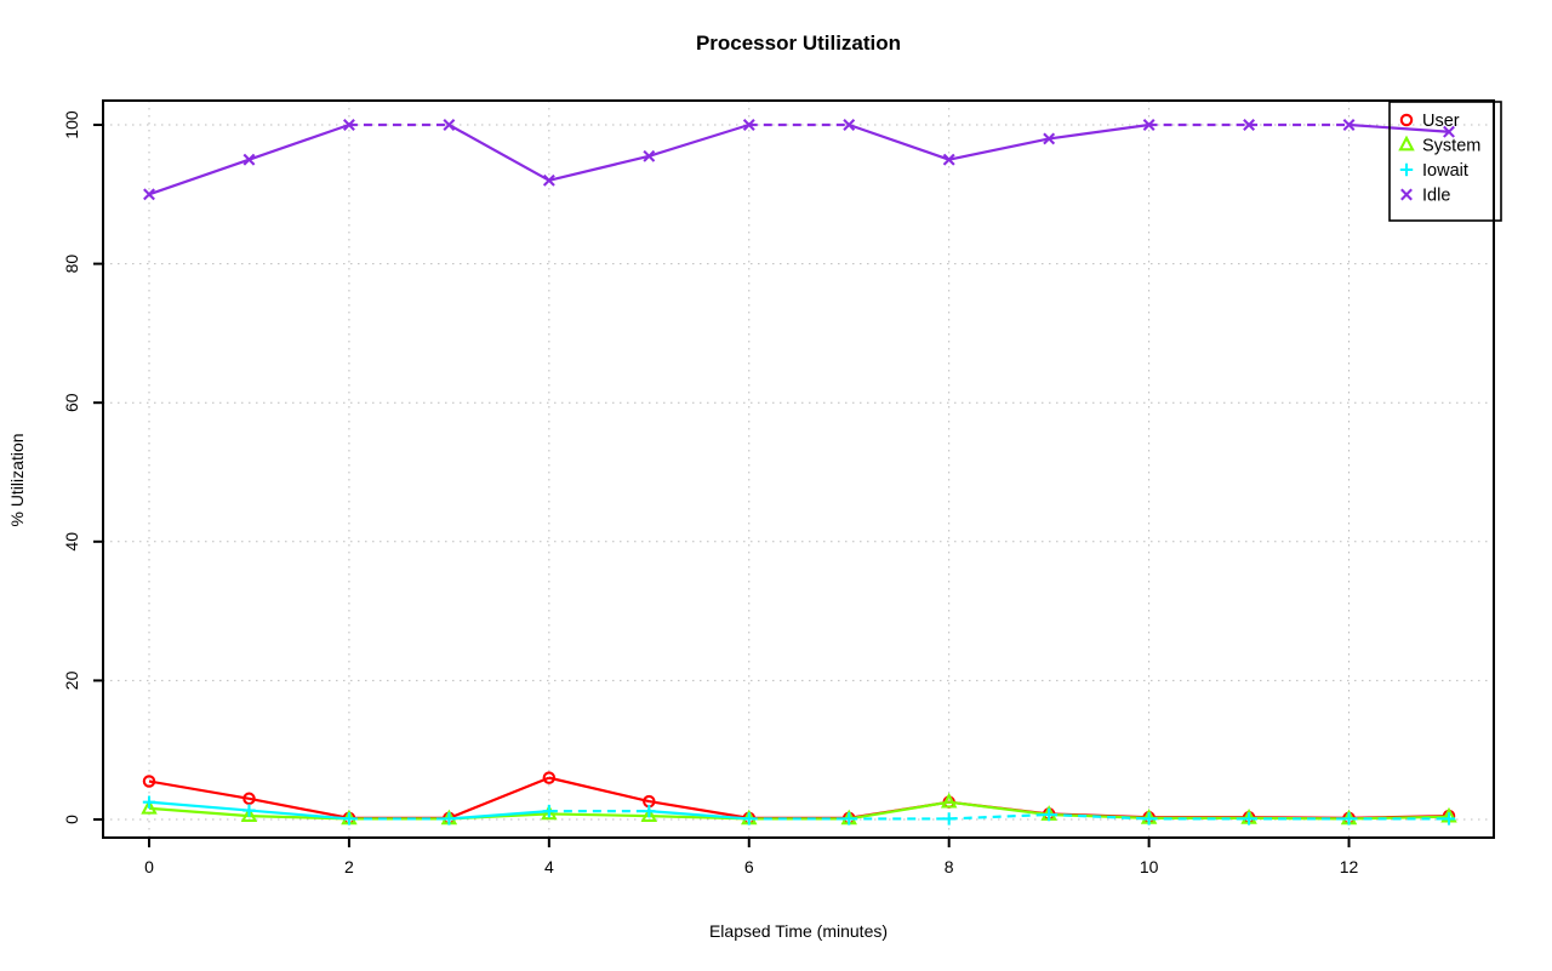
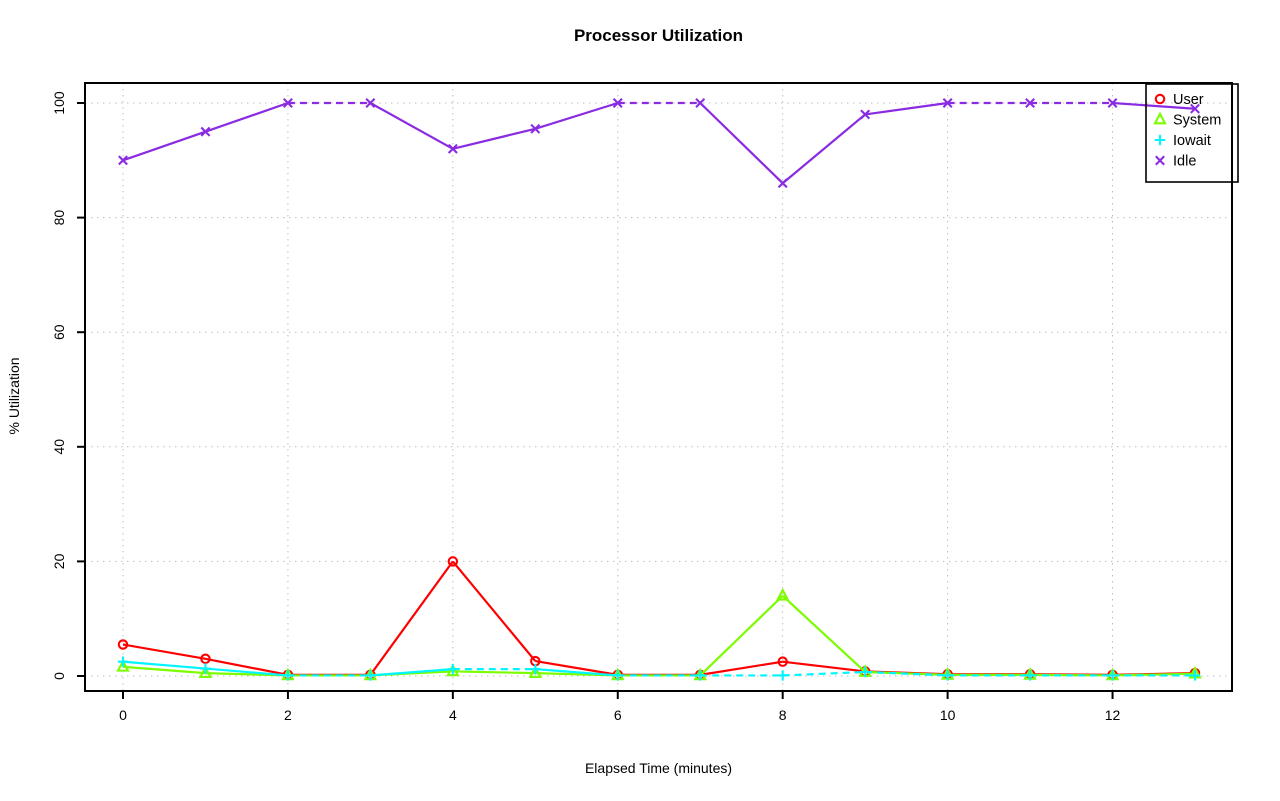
User/4: 6 -> 20
System/8: 2 -> 14
Idle/8: 95 -> 86
